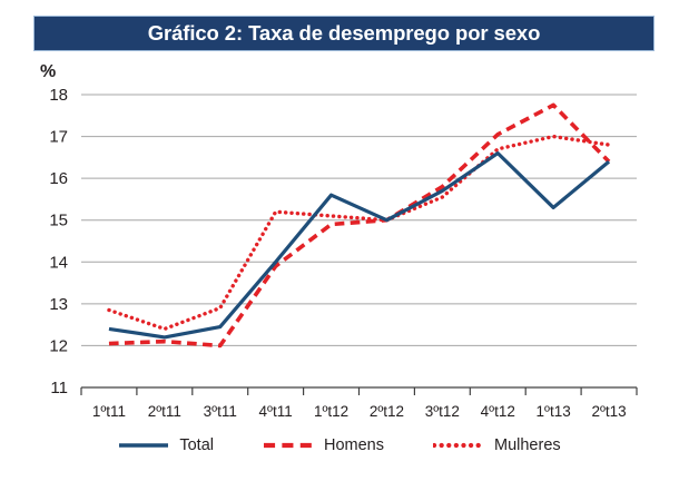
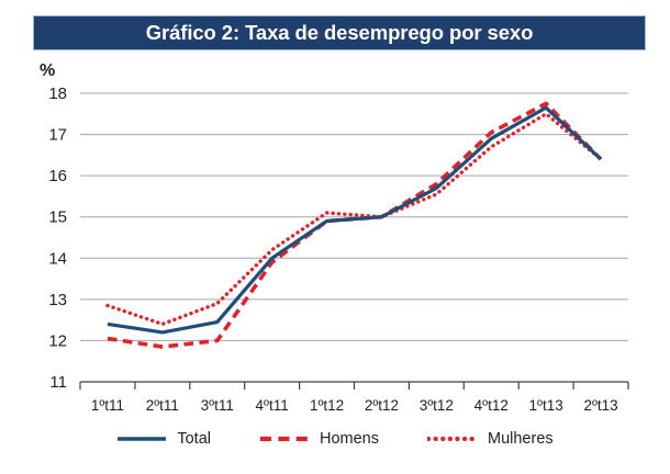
Homens/2ºt11: 12.1 -> 11.8
Mulheres/4ºt11: 15.2 -> 14.2
Total/1ºt12: 15.6 -> 14.9
Total/4ºt12: 16.6 -> 16.9
Total/1ºt13: 15.3 -> 17.6
Mulheres/1ºt13: 17.0 -> 17.5
Mulheres/2ºt13: 16.8 -> 16.4
